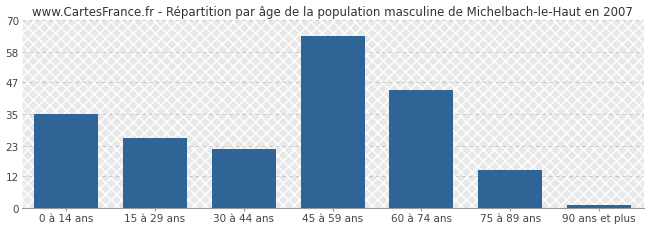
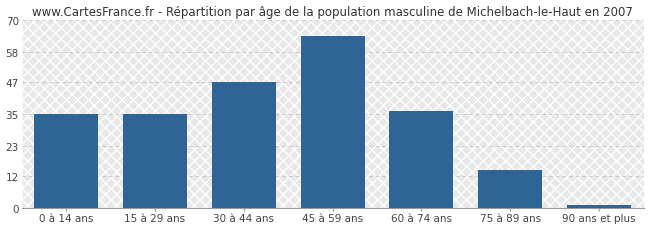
15 à 29 ans: 26 -> 35
30 à 44 ans: 22 -> 47
60 à 74 ans: 44 -> 36
